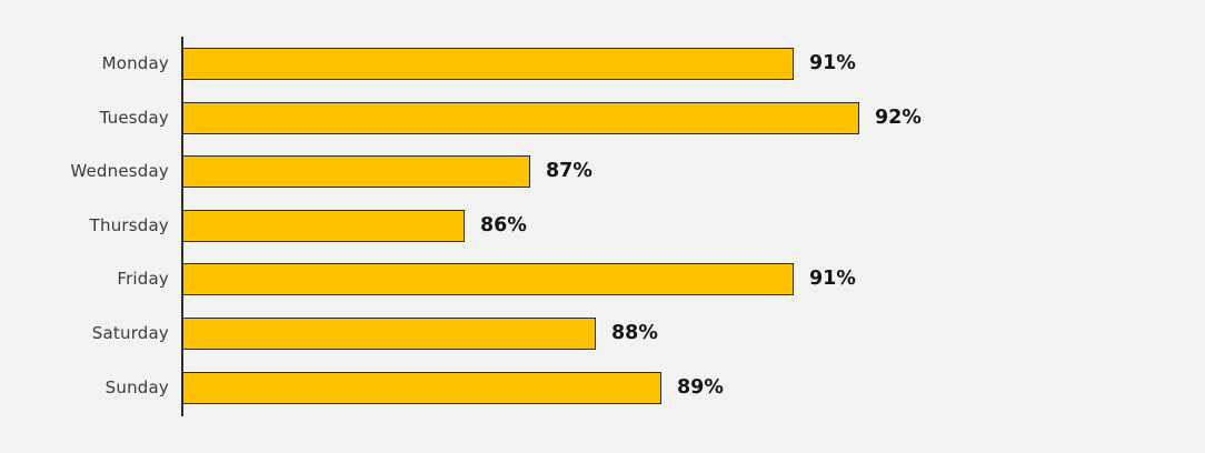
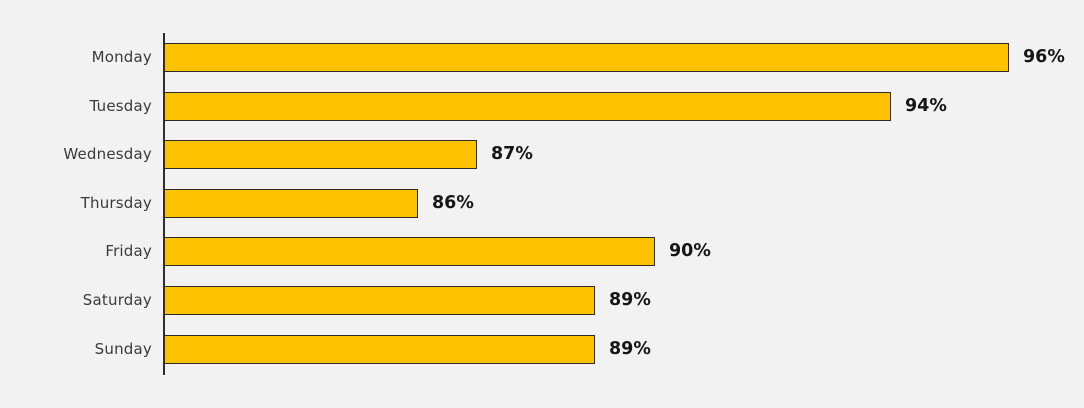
Monday: 91% -> 96%
Tuesday: 92% -> 94%
Friday: 91% -> 90%
Saturday: 88% -> 89%
